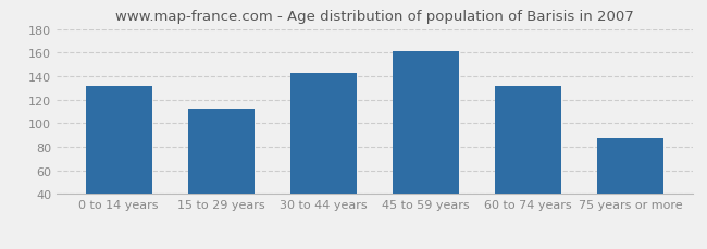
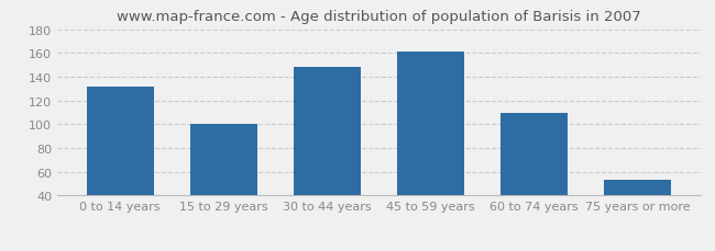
15 to 29 years: 112 -> 100
30 to 44 years: 143 -> 148
60 to 74 years: 132 -> 110
75 years or more: 87 -> 53
